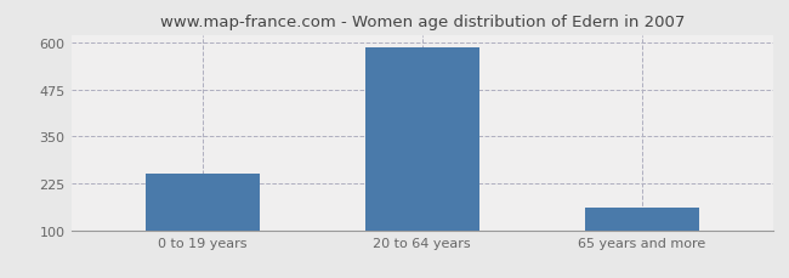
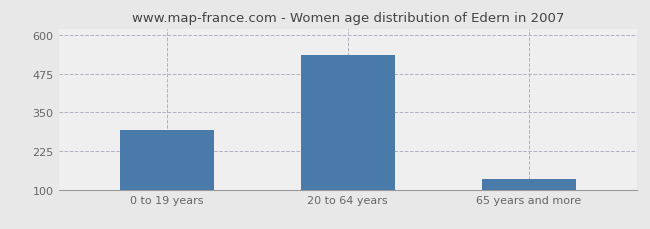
0 to 19 years: 253 -> 295
20 to 64 years: 587 -> 535
65 years and more: 160 -> 135
